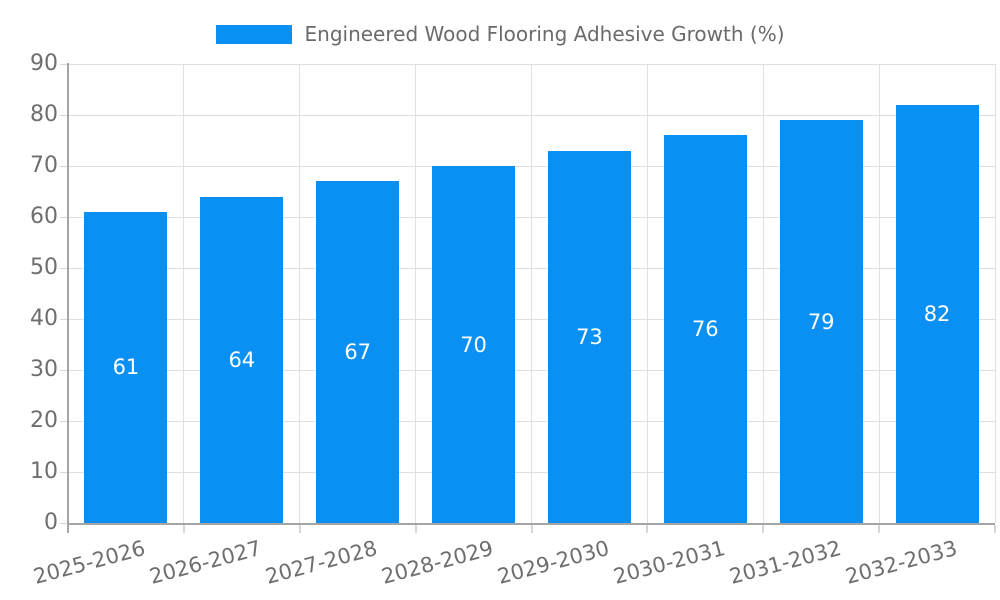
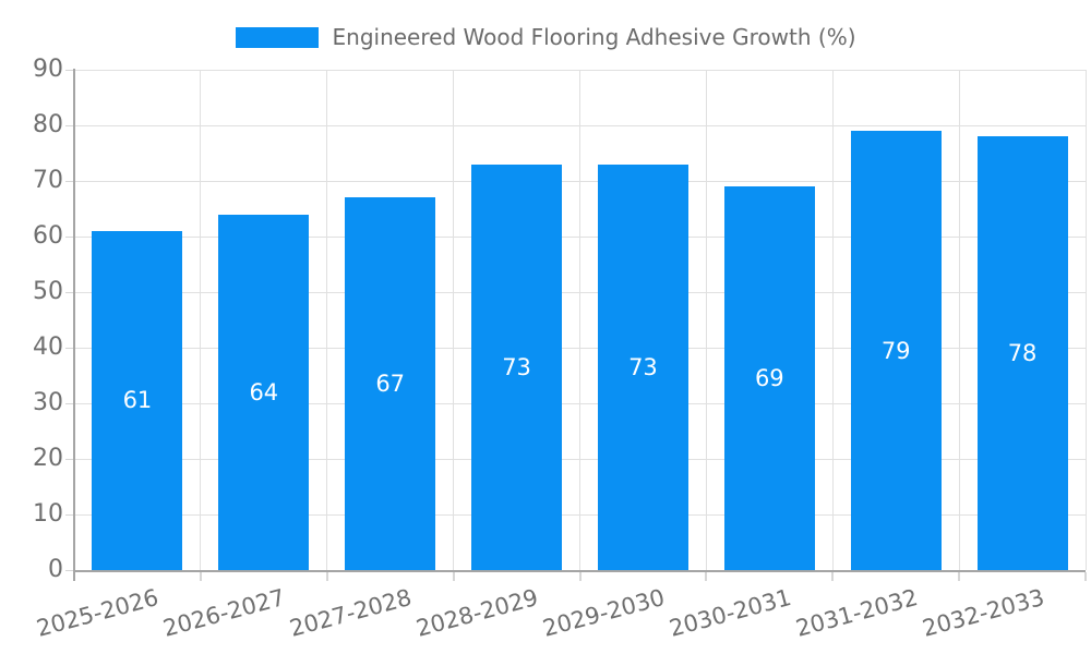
2028-2029: 70 -> 73
2030-2031: 76 -> 69
2032-2033: 82 -> 78
